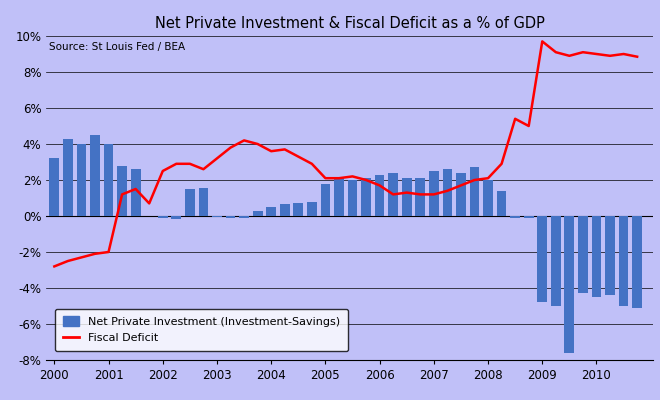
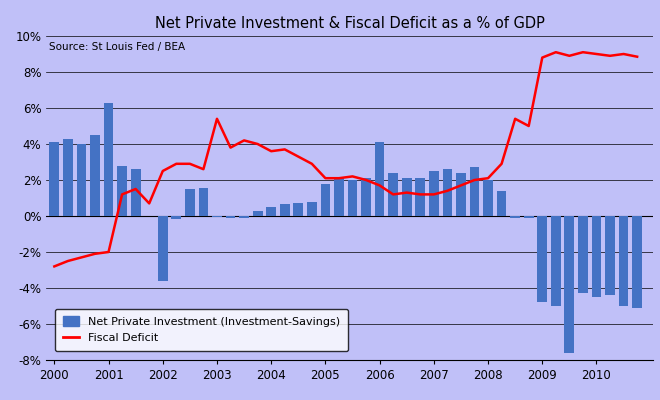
Net Private Investment (Investment-Savings)/2000: 3.2% -> 4.1%
Net Private Investment (Investment-Savings)/2001: 4.0% -> 6.3%
Net Private Investment (Investment-Savings)/2002: -0.1% -> -3.6%
Fiscal Deficit/2003: 3.2% -> 5.4%
Net Private Investment (Investment-Savings)/2006: 2.3% -> 4.1%
Fiscal Deficit/2009: 9.7% -> 8.8%
